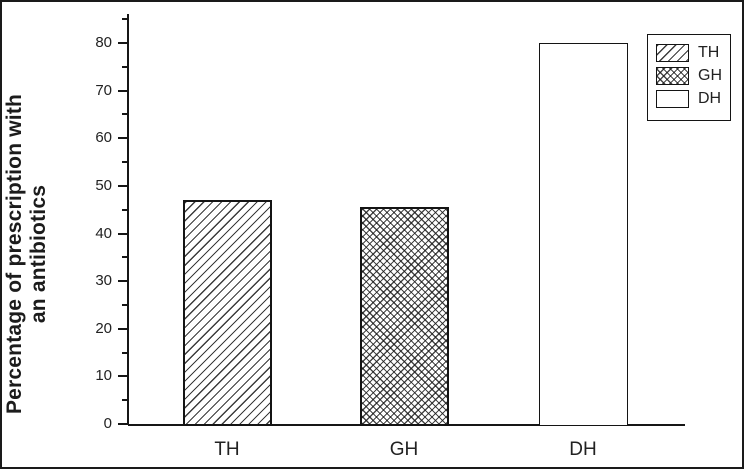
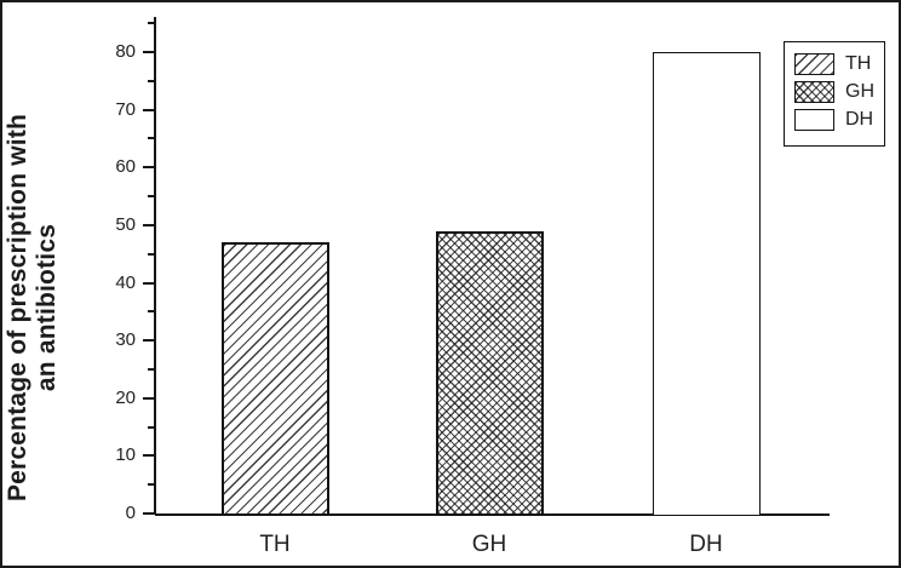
GH: 46 -> 49
